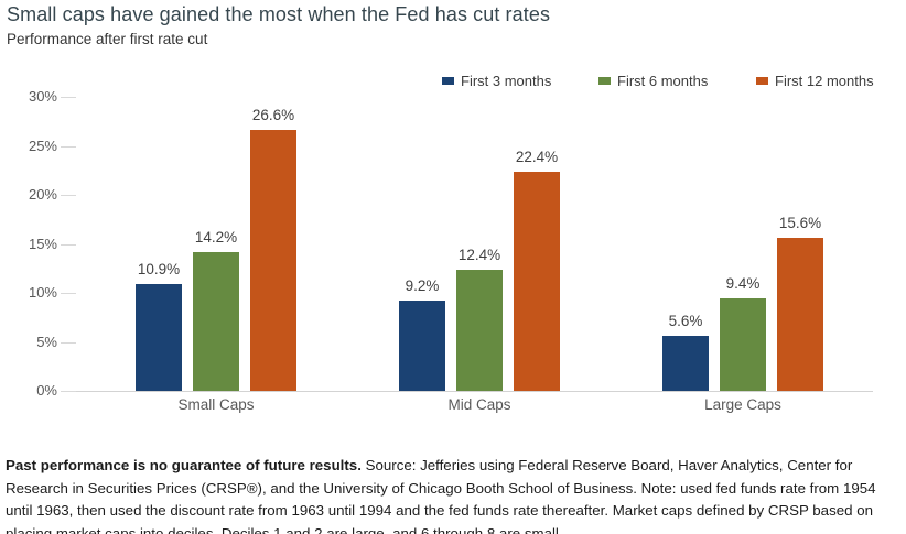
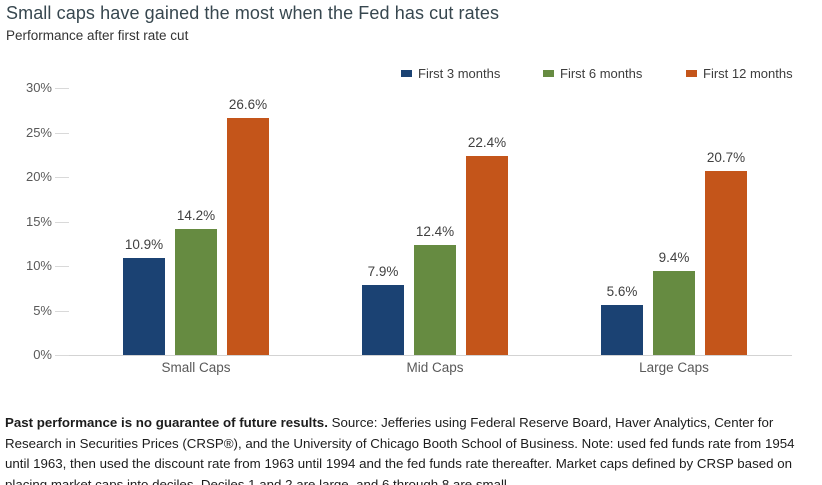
First 3 months/Mid Caps: 9.2% -> 7.9%
First 12 months/Large Caps: 15.6% -> 20.7%
